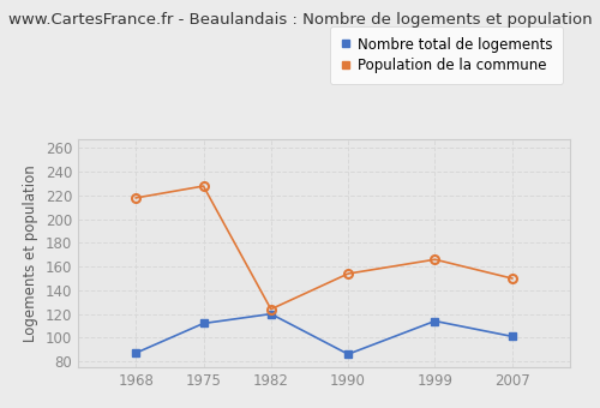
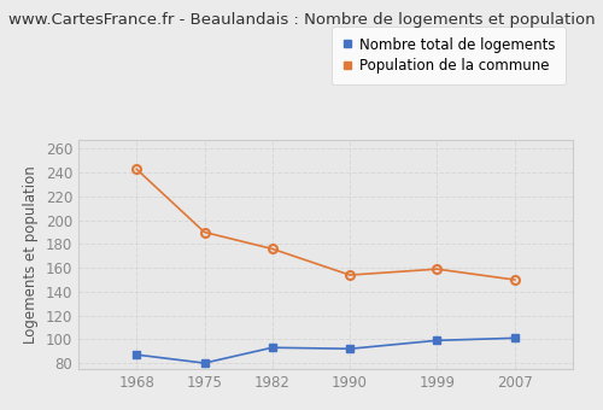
Population de la commune/1968: 218 -> 243
Nombre total de logements/1975: 112 -> 80
Population de la commune/1975: 228 -> 190
Nombre total de logements/1982: 120 -> 93
Population de la commune/1982: 124 -> 176
Nombre total de logements/1990: 86 -> 92
Nombre total de logements/1999: 114 -> 99
Population de la commune/1999: 166 -> 159
